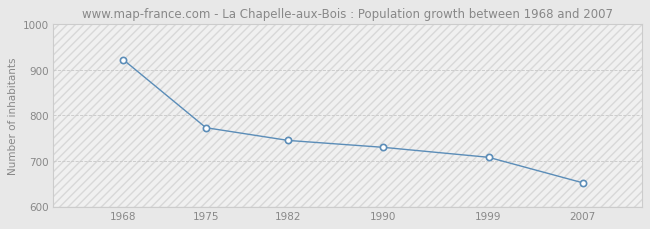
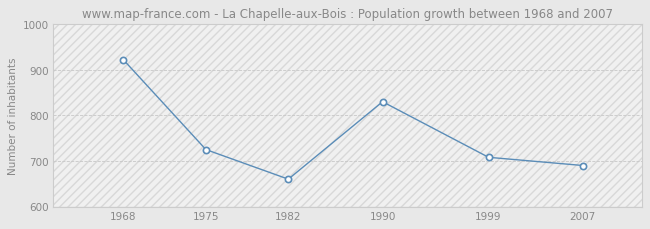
1975: 773 -> 725
1982: 745 -> 660
1990: 730 -> 830
2007: 652 -> 690
